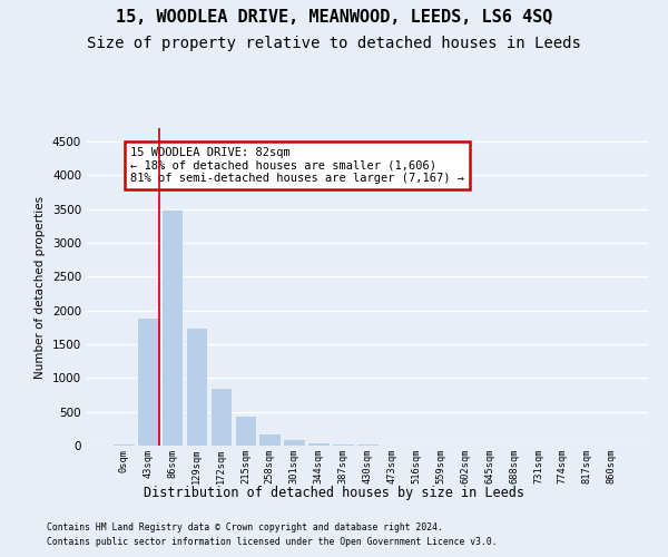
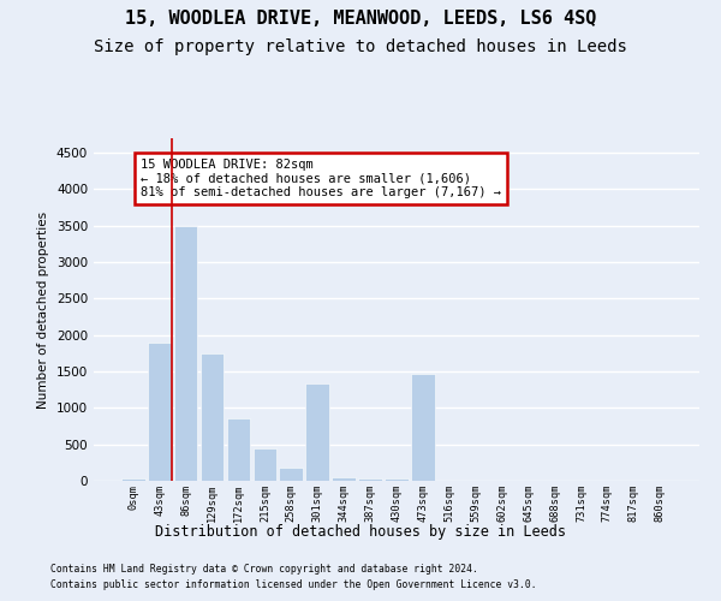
301sqm: 100 -> 1340
473sqm: 20 -> 1460
